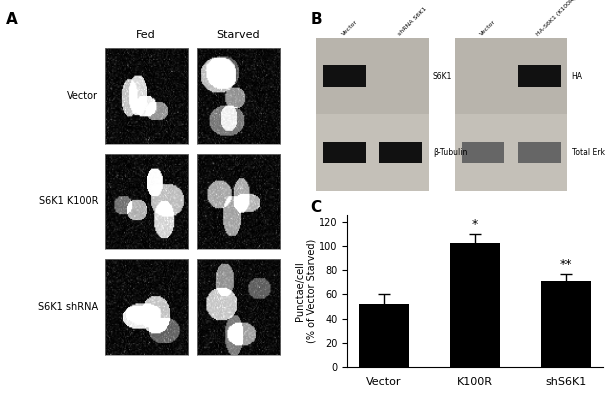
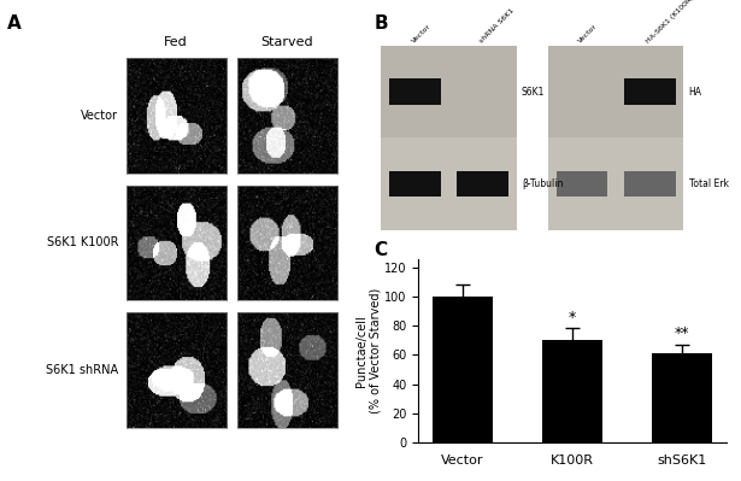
Vector: 52 -> 100
K100R: 102 -> 70
shS6K1: 71 -> 61
